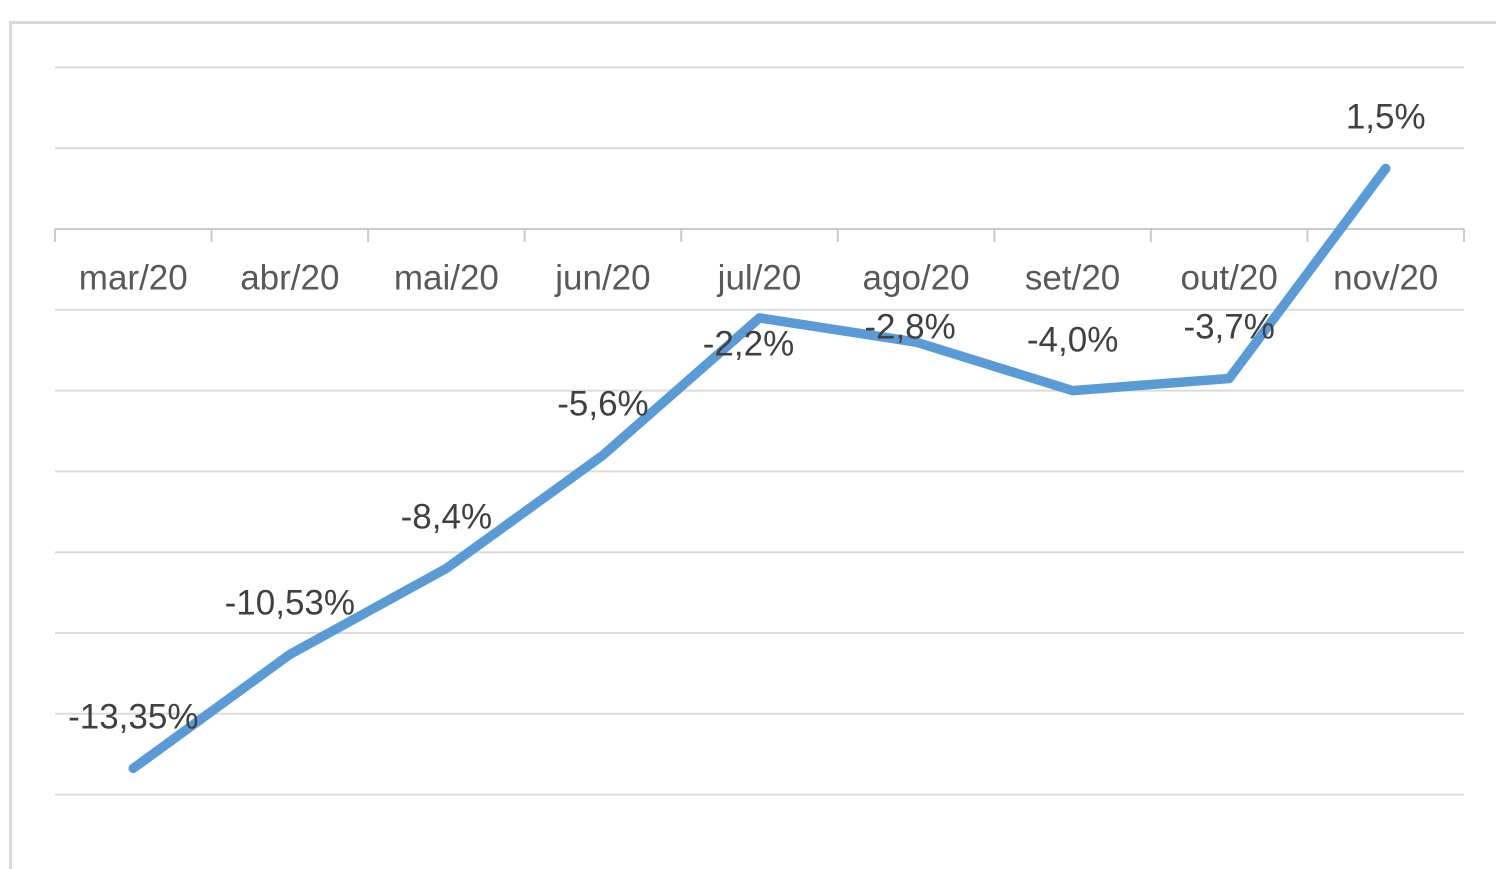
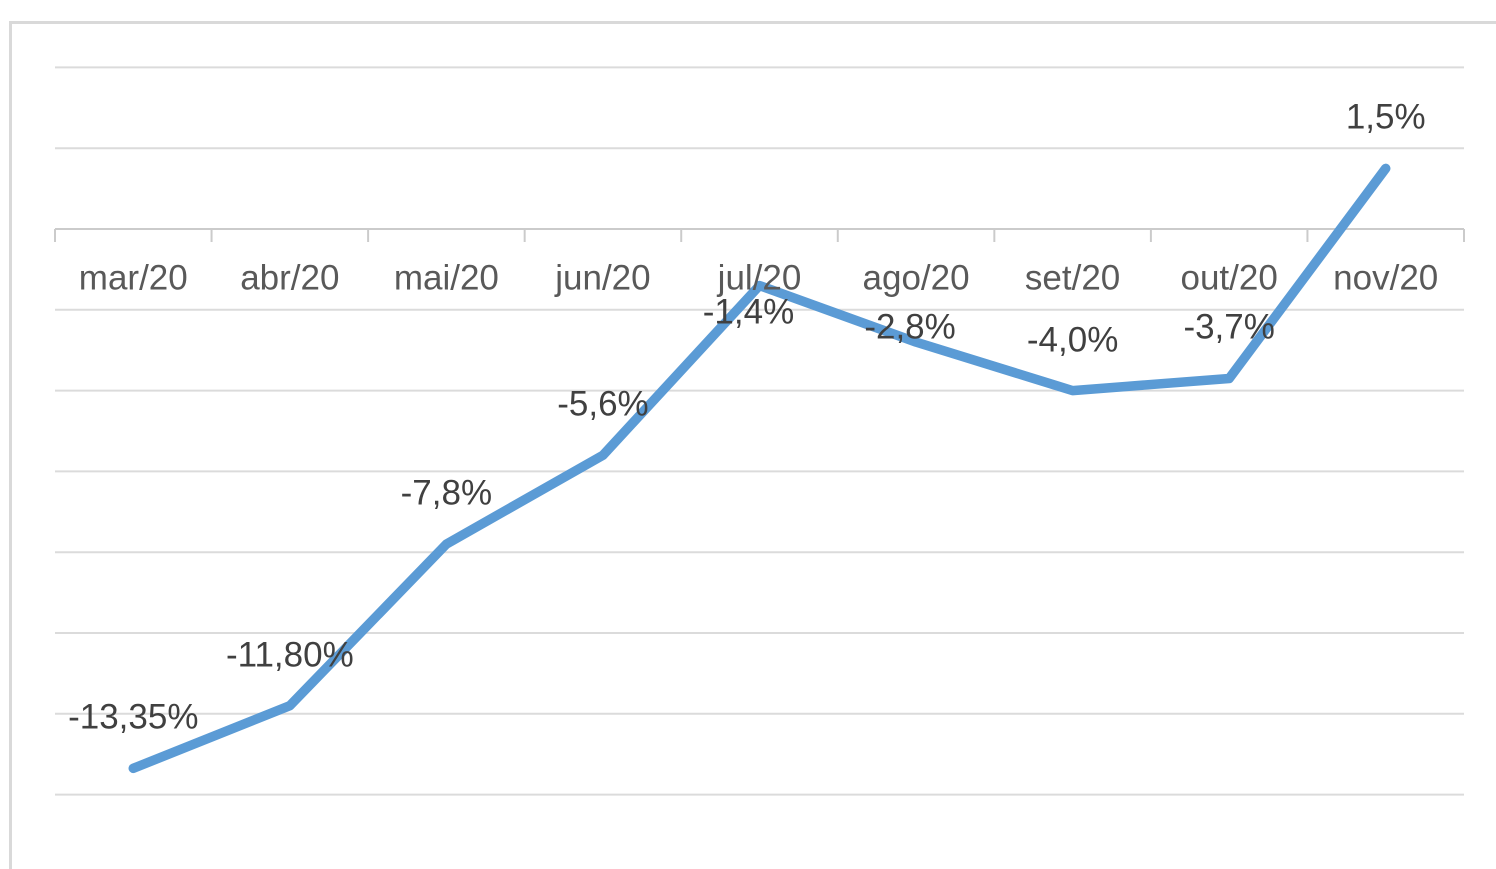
abr/20: -10,53% -> -11,80%
mai/20: -8,4% -> -7,8%
jul/20: -2,2% -> -1,4%
